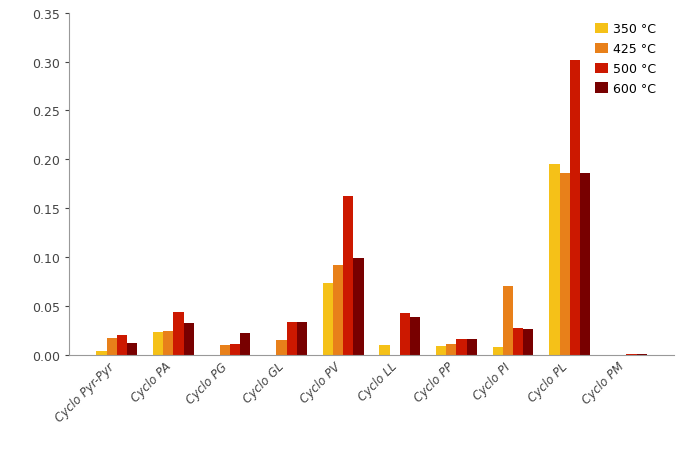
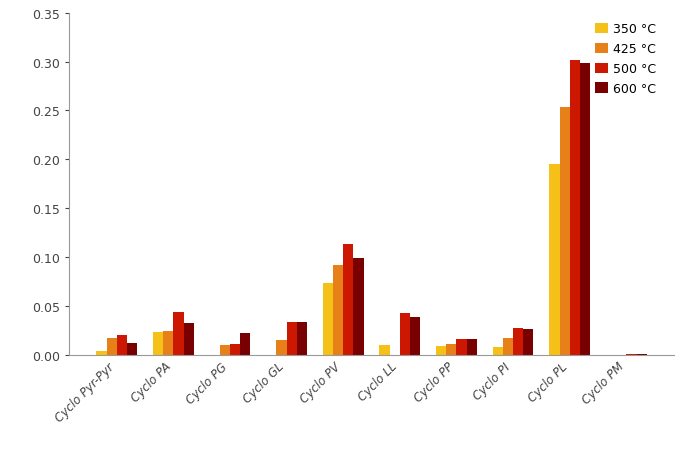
500 °C/Cyclo PV: 0.162 -> 0.113
425 °C/Cyclo PI: 0.070 -> 0.017
425 °C/Cyclo PL: 0.186 -> 0.253
600 °C/Cyclo PL: 0.186 -> 0.299
